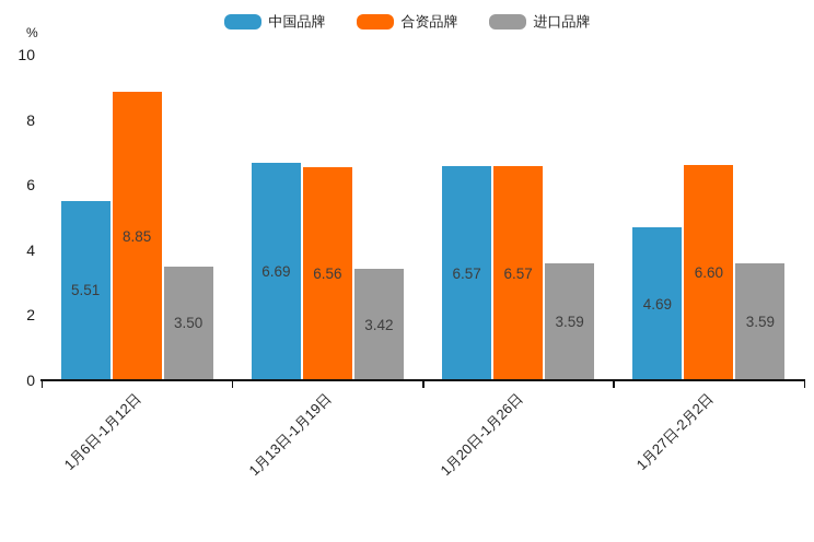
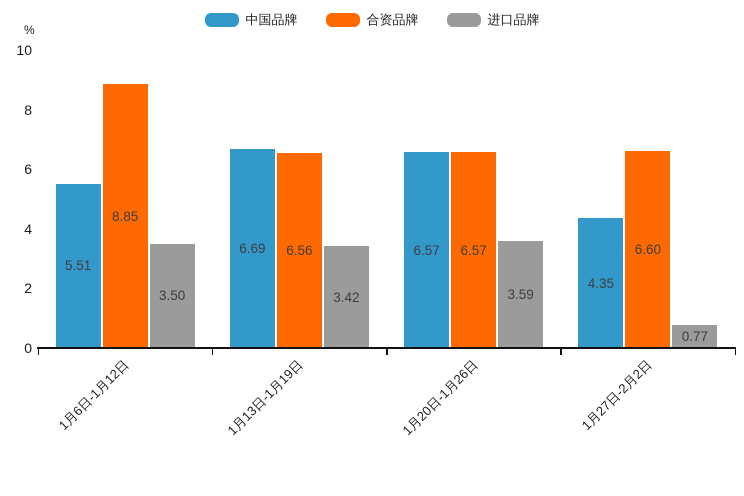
中国品牌/1月27日-2月2日: 4.69 -> 4.35
进口品牌/1月27日-2月2日: 3.59 -> 0.77
